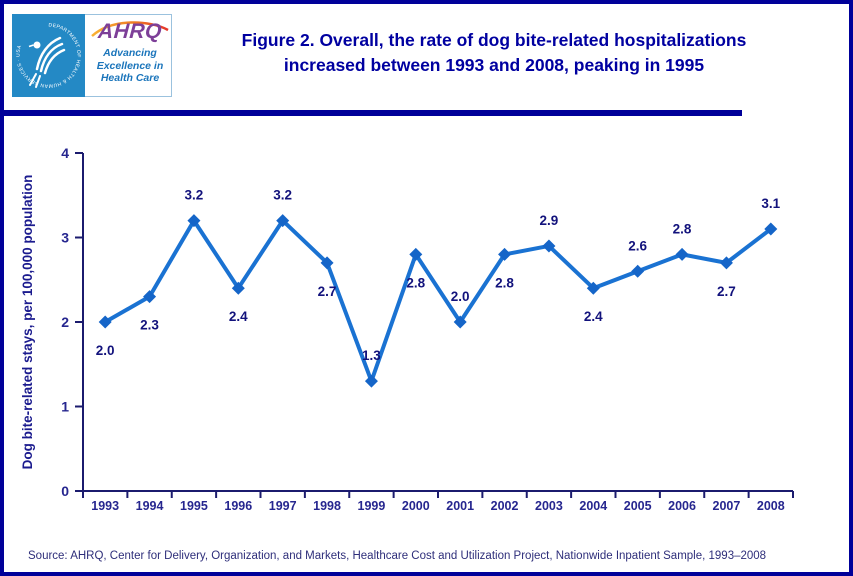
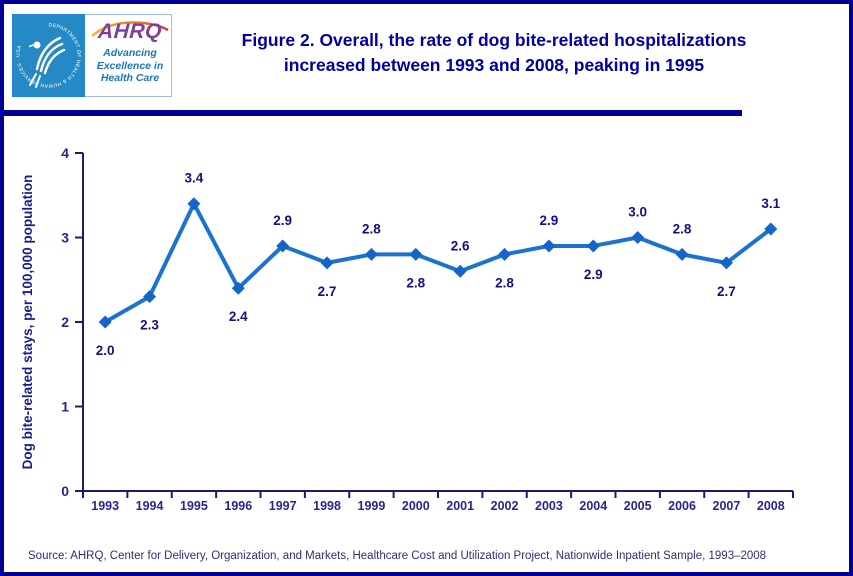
1995: 3.2 -> 3.4
1997: 3.2 -> 2.9
1999: 1.3 -> 2.8
2001: 2.0 -> 2.6
2004: 2.4 -> 2.9
2005: 2.6 -> 3.0
